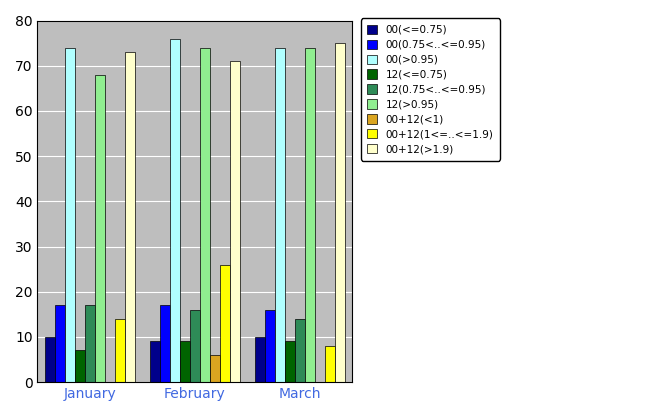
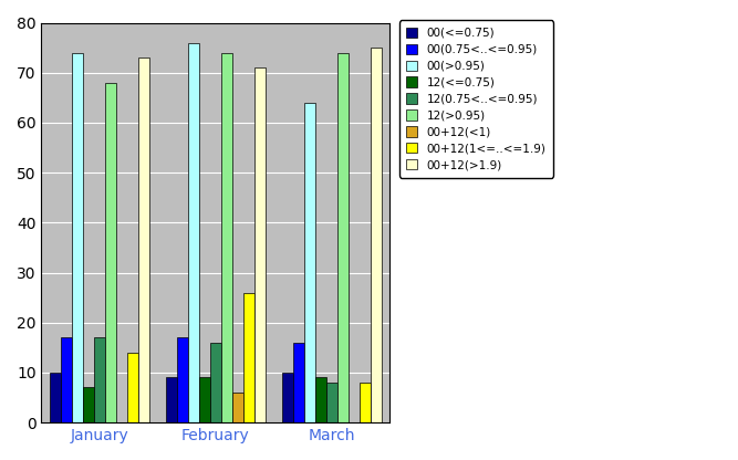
00(>0.95)/March: 74 -> 64
12(0.75<..<=0.95)/March: 14 -> 8
